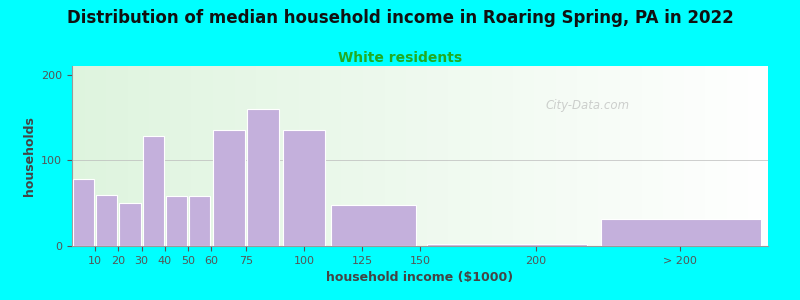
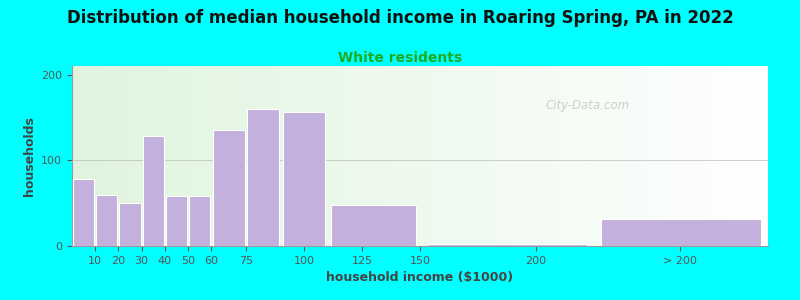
100: 135 -> 156
